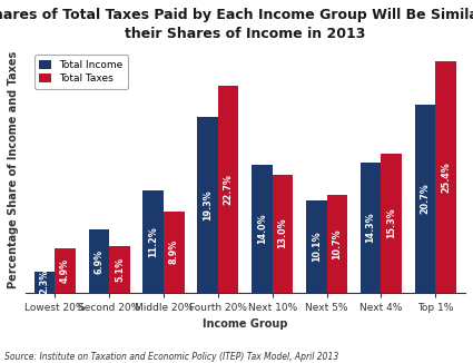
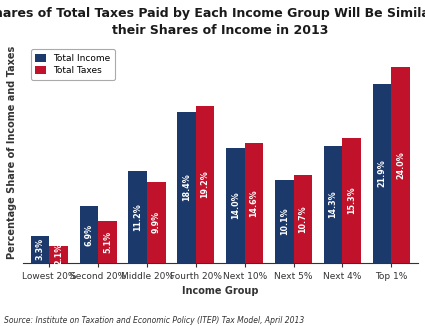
Total Income/Lowest 20%: 2.3% -> 3.3%
Total Taxes/Lowest 20%: 4.9% -> 2.1%
Total Taxes/Middle 20%: 8.9% -> 9.9%
Total Income/Fourth 20%: 19.3% -> 18.4%
Total Taxes/Fourth 20%: 22.7% -> 19.2%
Total Taxes/Next 10%: 13.0% -> 14.6%
Total Income/Top 1%: 20.7% -> 21.9%
Total Taxes/Top 1%: 25.4% -> 24.0%
